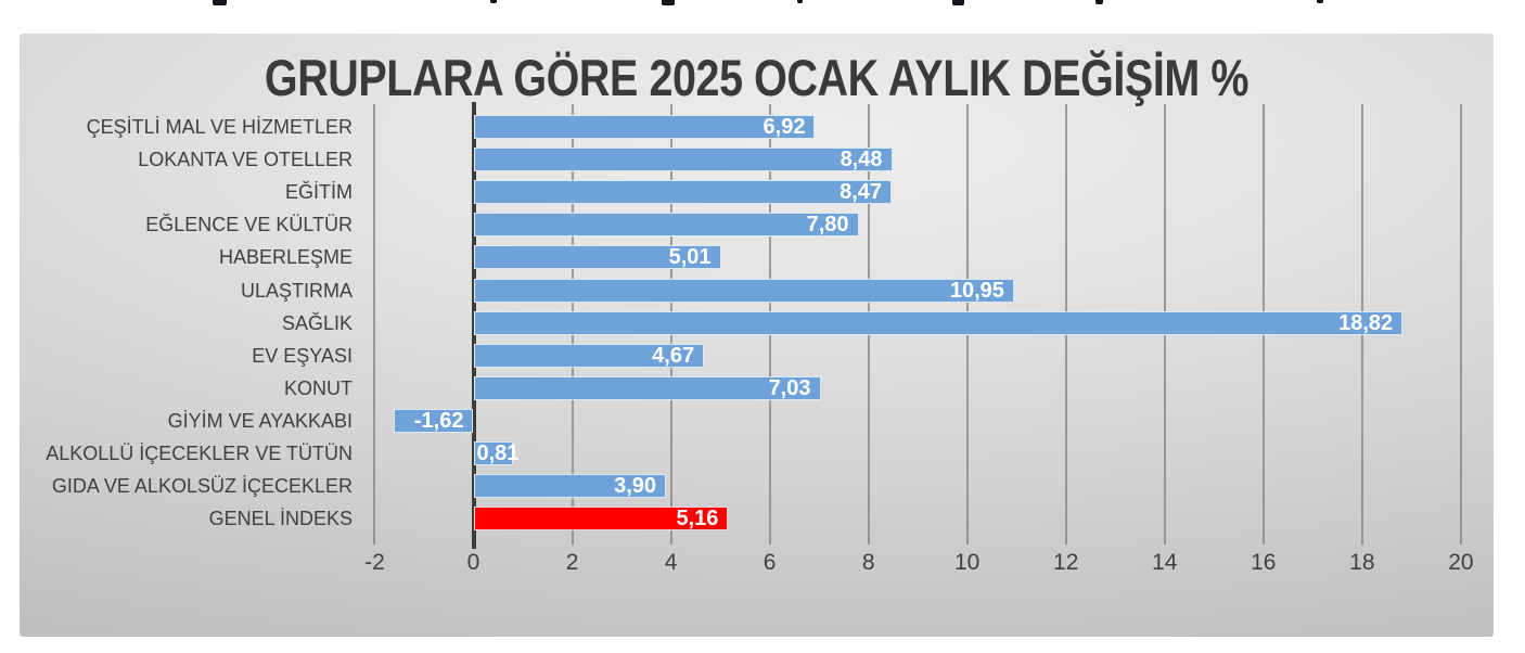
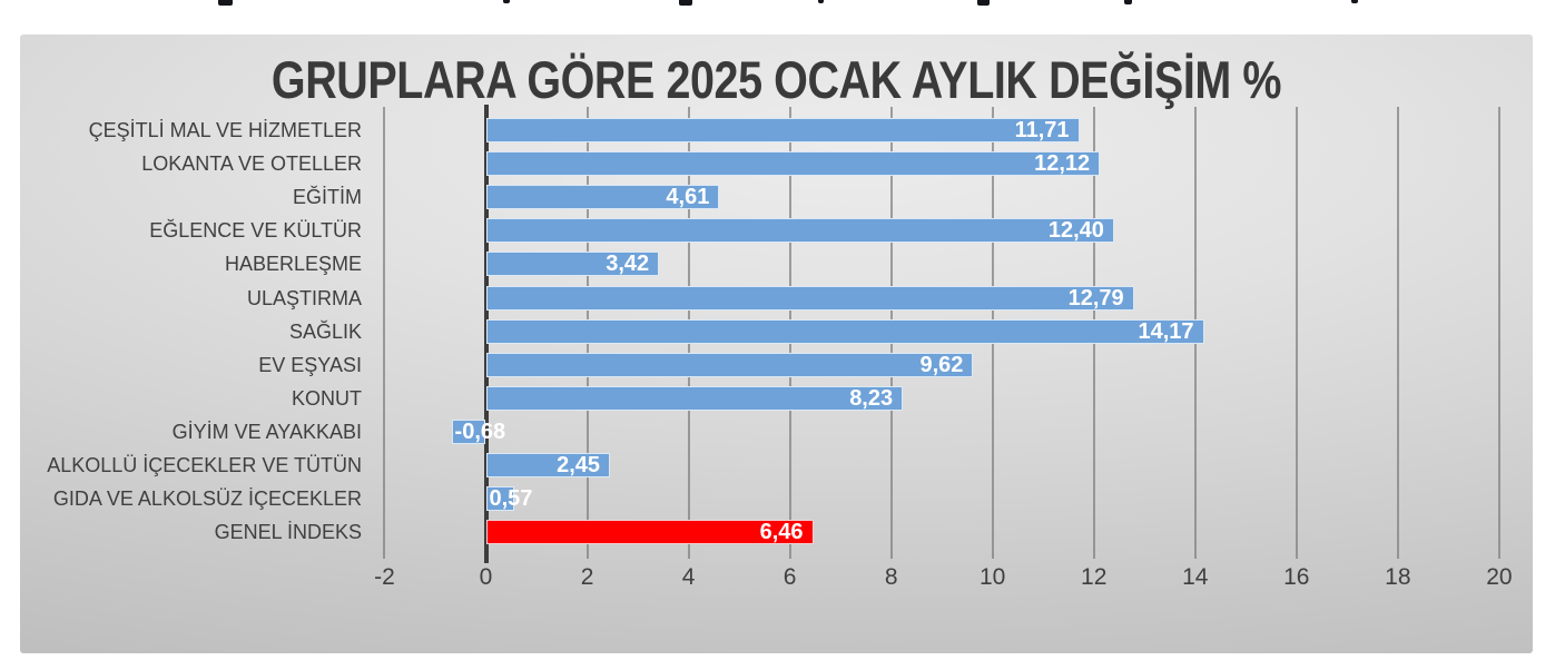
ÇEŞİTLİ MAL VE HİZMETLER: 6,92 -> 11,71
LOKANTA VE OTELLER: 8,48 -> 12,12
EĞİTİM: 8,47 -> 4,61
EĞLENCE VE KÜLTÜR: 7,80 -> 12,40
HABERLEŞME: 5,01 -> 3,42
ULAŞTIRMA: 10,95 -> 12,79
SAĞLIK: 18,82 -> 14,17
EV EŞYASI: 4,67 -> 9,62
KONUT: 7,03 -> 8,23
GİYİM VE AYAKKABI: -1,62 -> -0,68
ALKOLLÜ İÇECEKLER VE TÜTÜN: 0,81 -> 2,45
GIDA VE ALKOLSÜZ İÇECEKLER: 3,90 -> 0,57
GENEL İNDEKS: 5,16 -> 6,46
